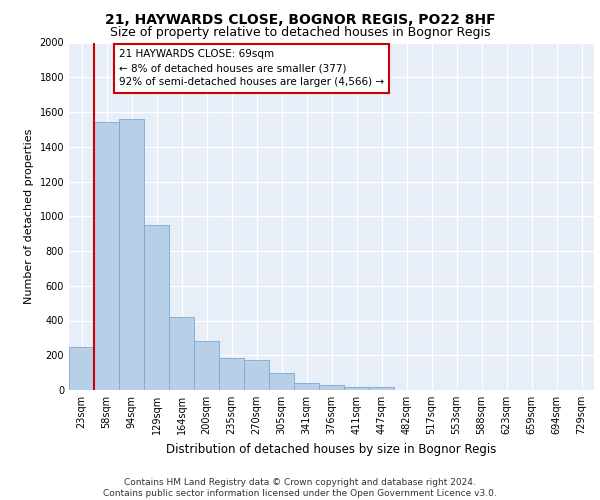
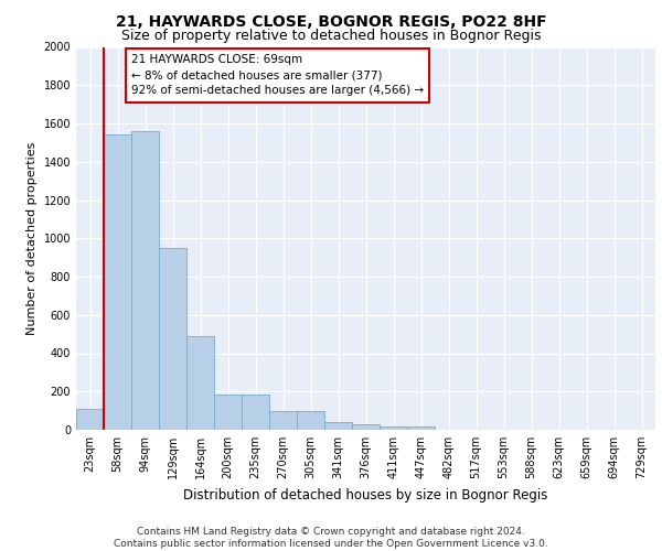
23sqm: 250 -> 110
164sqm: 420 -> 490
200sqm: 280 -> 180
270sqm: 170 -> 100
